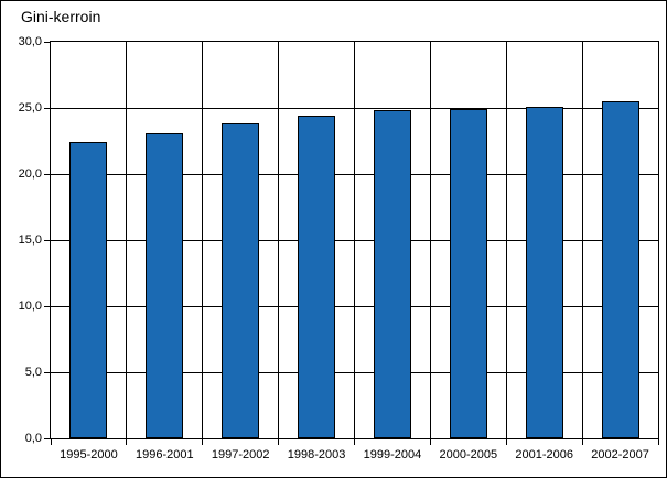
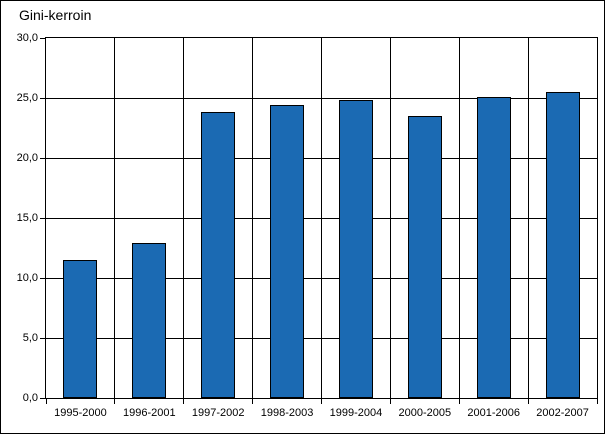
1995-2000: 22,4 -> 11,5
1996-2001: 23,1 -> 12,9
2000-2005: 24,9 -> 23,5
